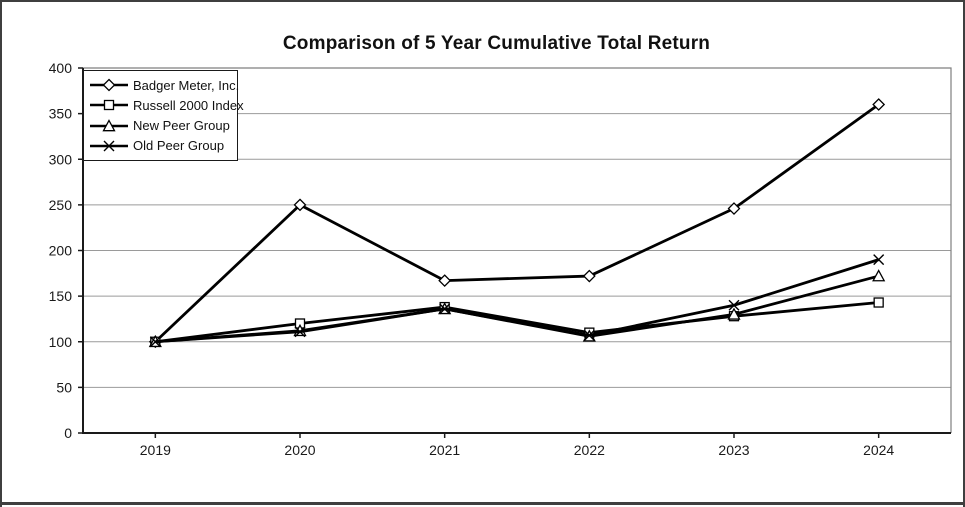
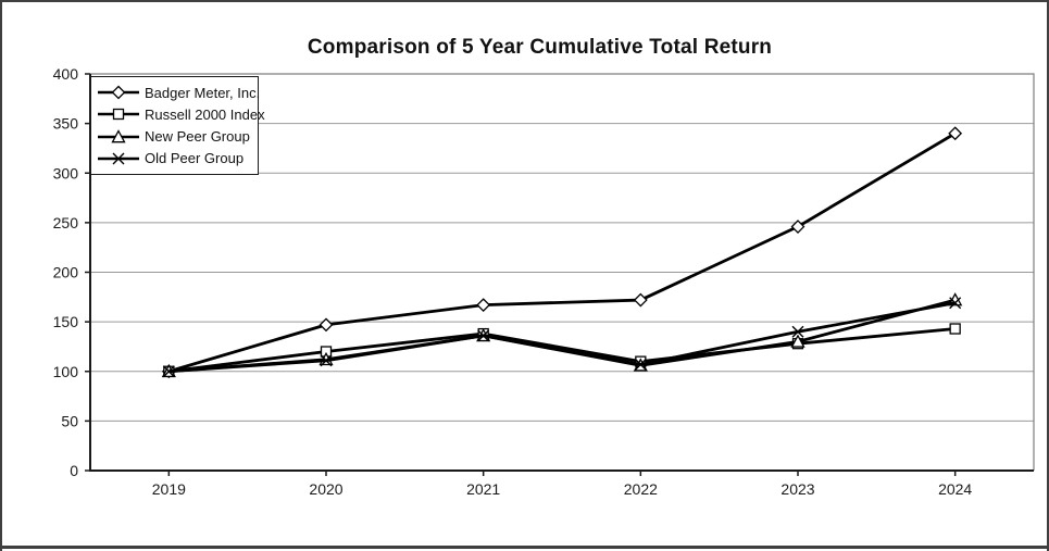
Badger Meter, Inc./2020: 250 -> 150
Badger Meter, Inc./2024: 360 -> 340
Old Peer Group/2024: 190 -> 170
